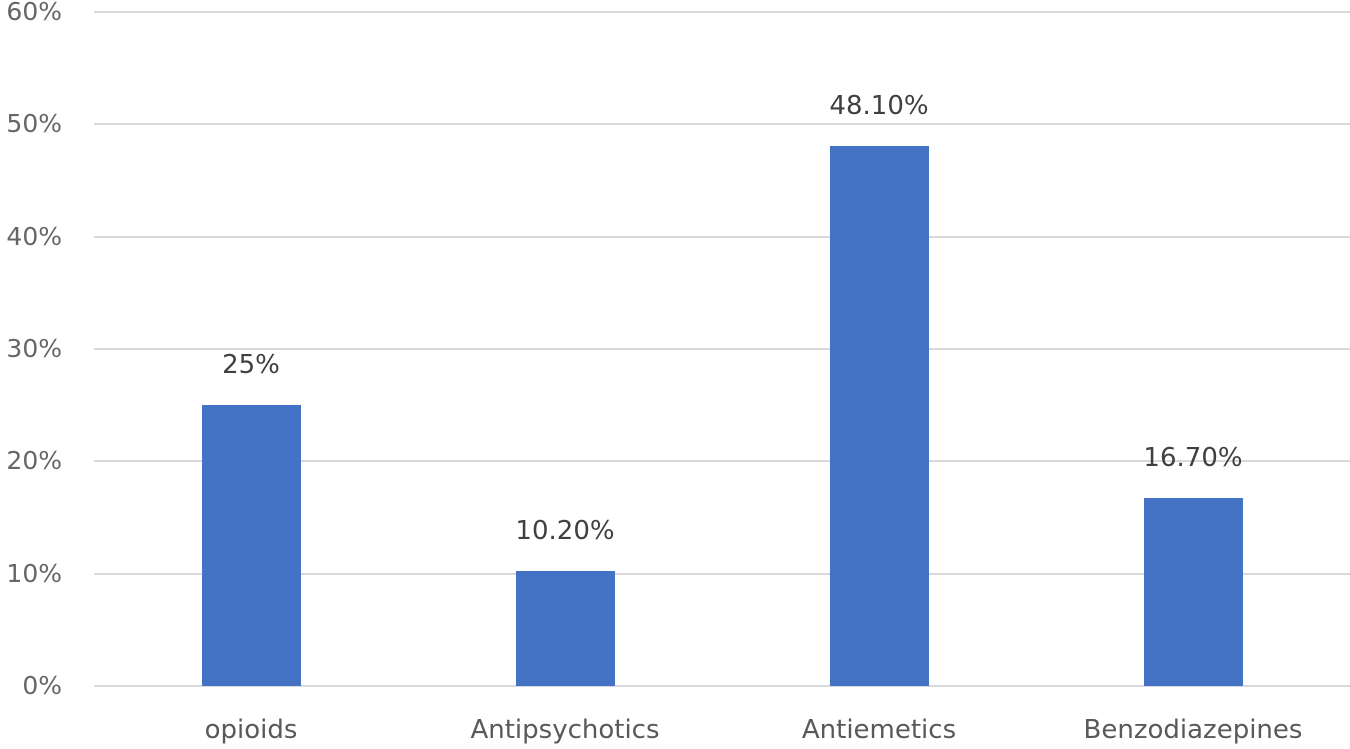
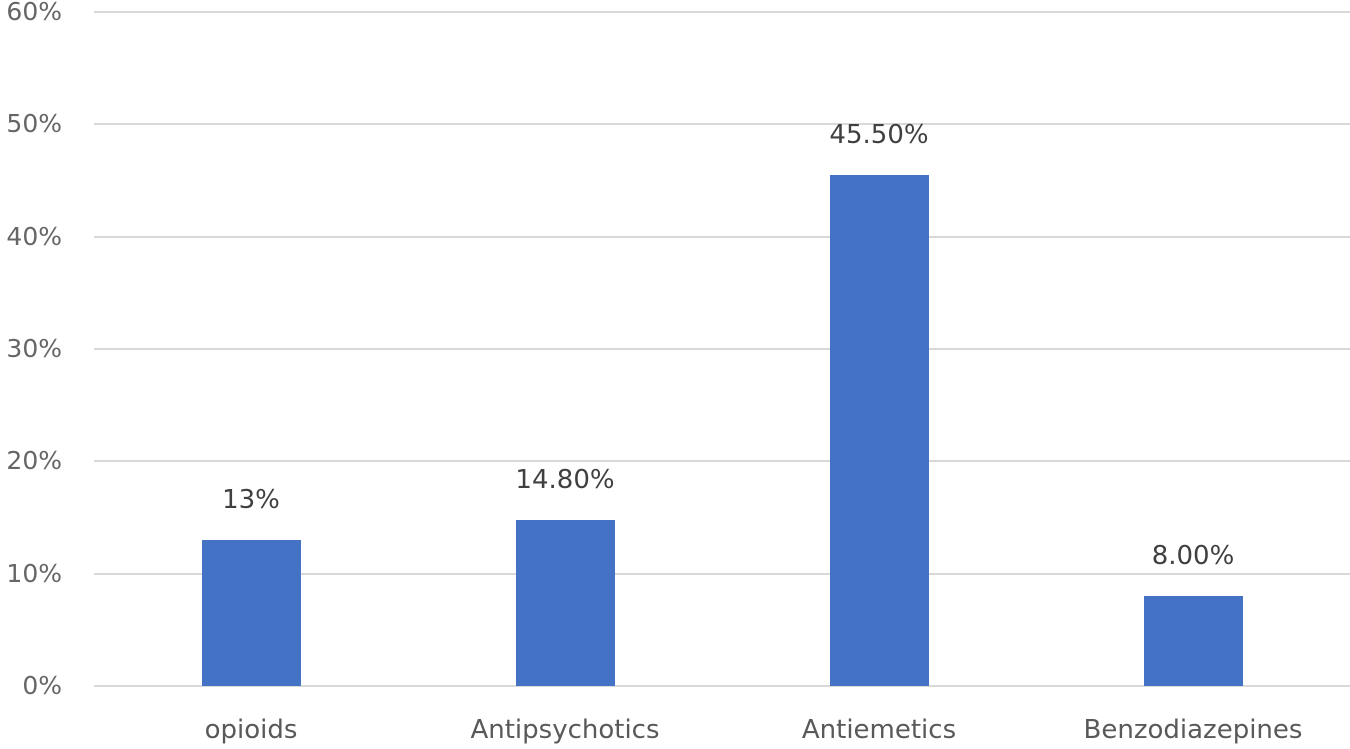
opioids: 25% -> 13%
Antipsychotics: 10.20% -> 14.80%
Antiemetics: 48.10% -> 45.50%
Benzodiazepines: 16.70% -> 8.00%
